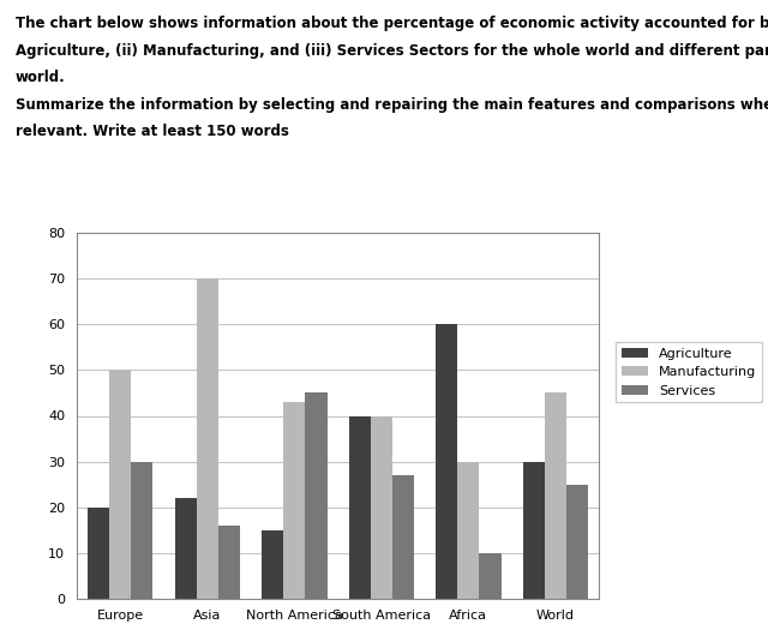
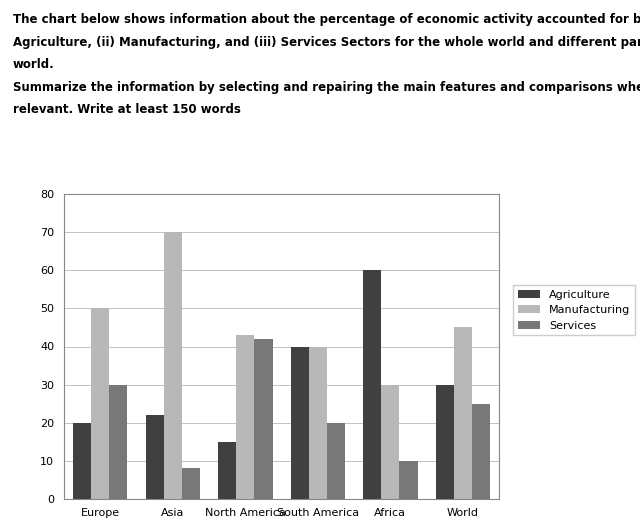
Services/Asia: 16 -> 8
Services/North America: 45 -> 42
Services/South America: 27 -> 20
